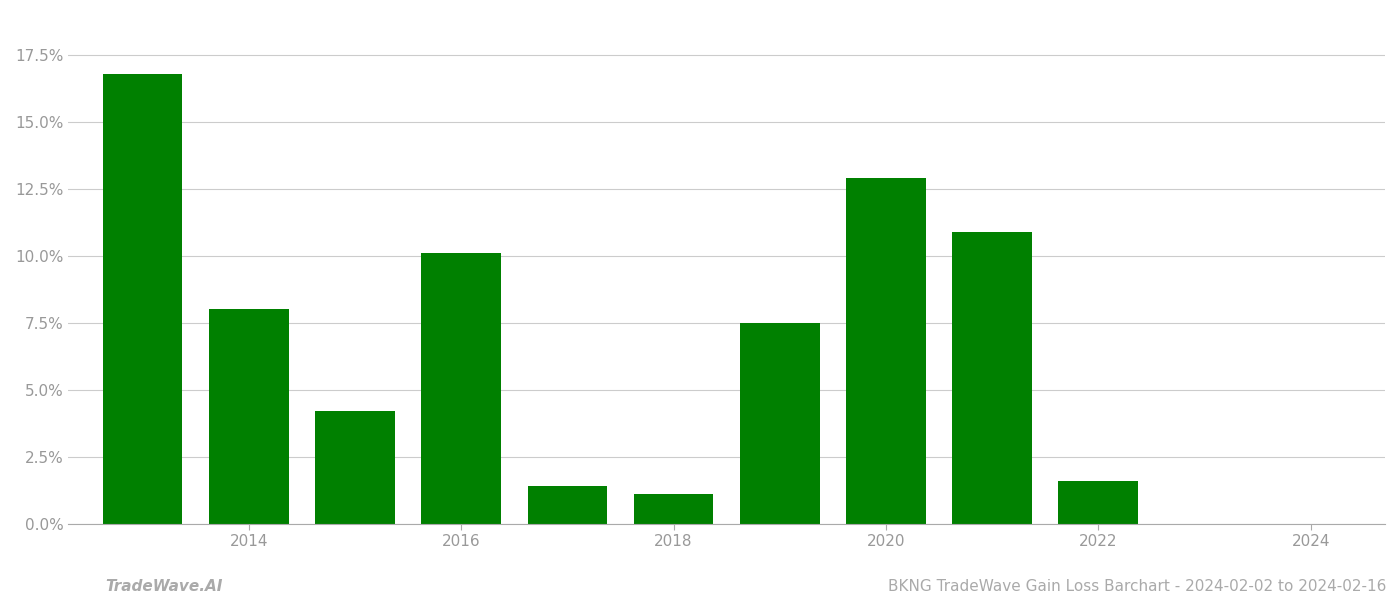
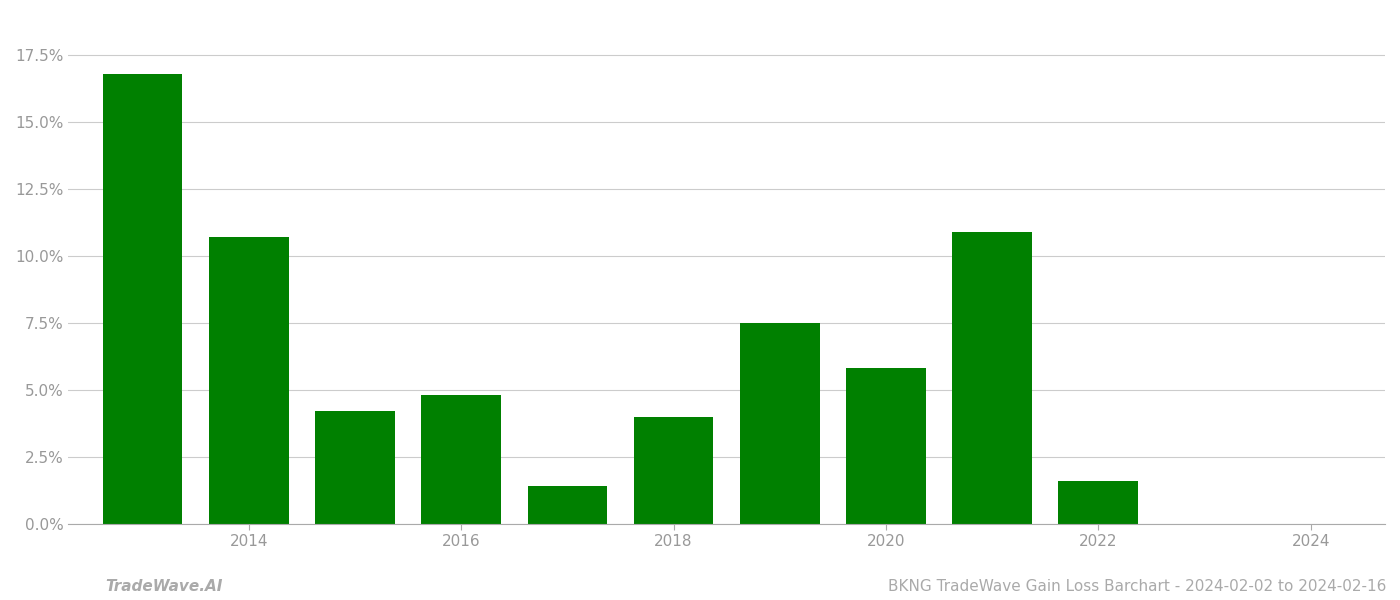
2014: 8.0% -> 10.7%
2016: 10.1% -> 4.8%
2018: 1.1% -> 4.0%
2020: 12.9% -> 5.8%
